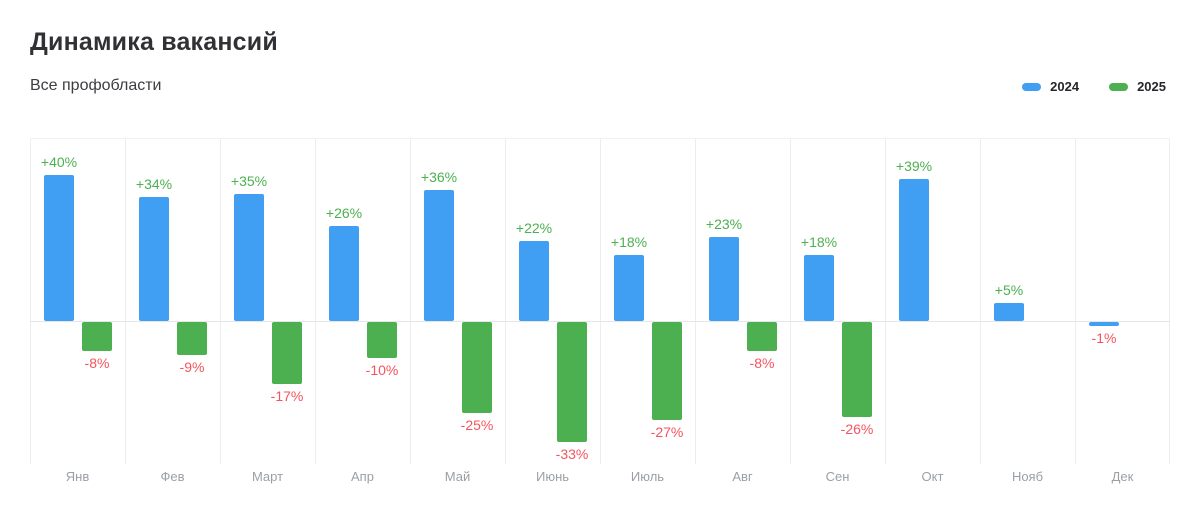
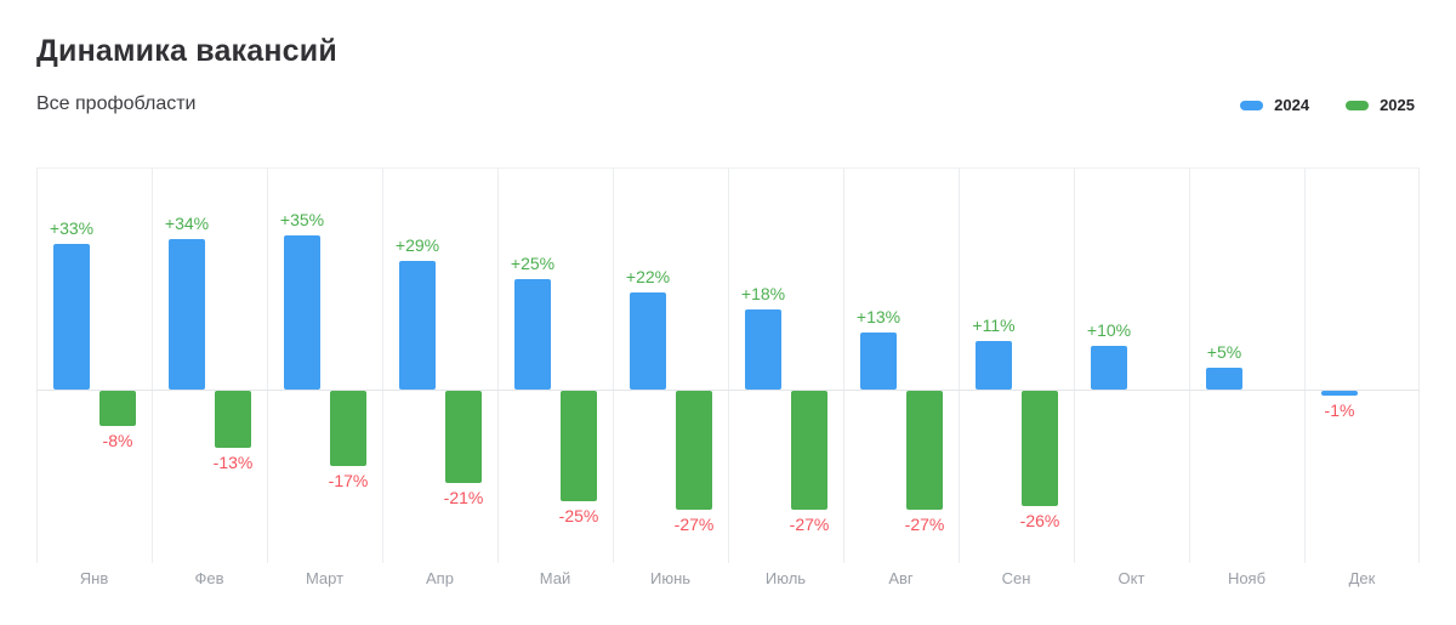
2024/Янв: +40% -> +33%
2025/Фев: -9% -> -13%
2024/Апр: +26% -> +29%
2025/Апр: -10% -> -21%
2024/Май: +36% -> +25%
2025/Июнь: -33% -> -27%
2024/Авг: +23% -> +13%
2025/Авг: -8% -> -27%
2024/Сен: +18% -> +11%
2024/Окт: +39% -> +10%
